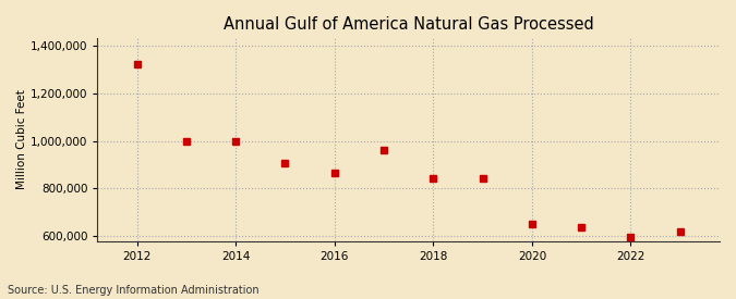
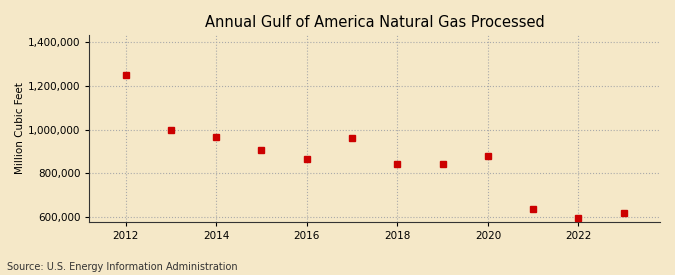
2012: 1,320,000 -> 1,250,000
2014: 1,000,000 -> 965,000
2020: 650,000 -> 880,000
